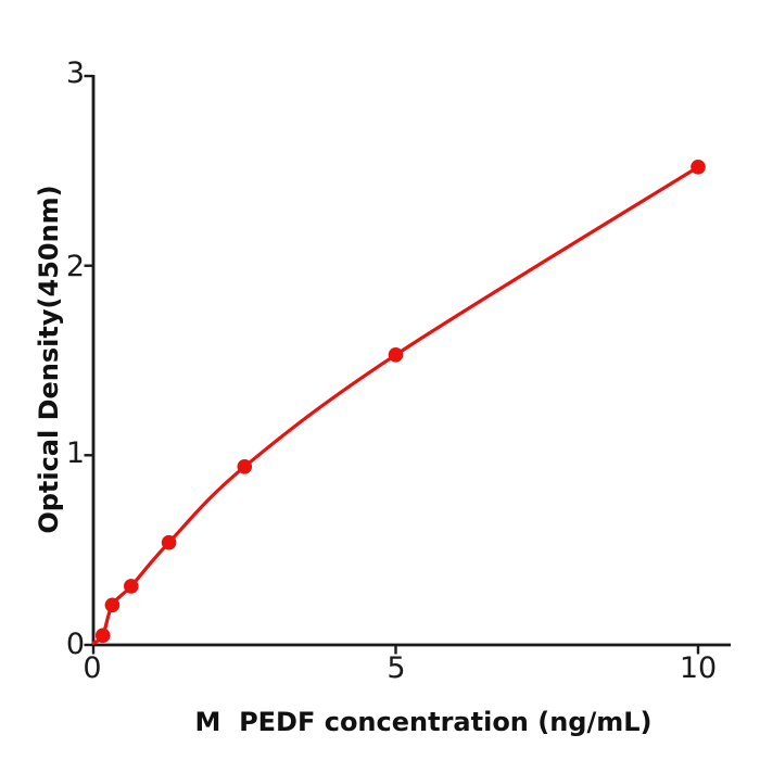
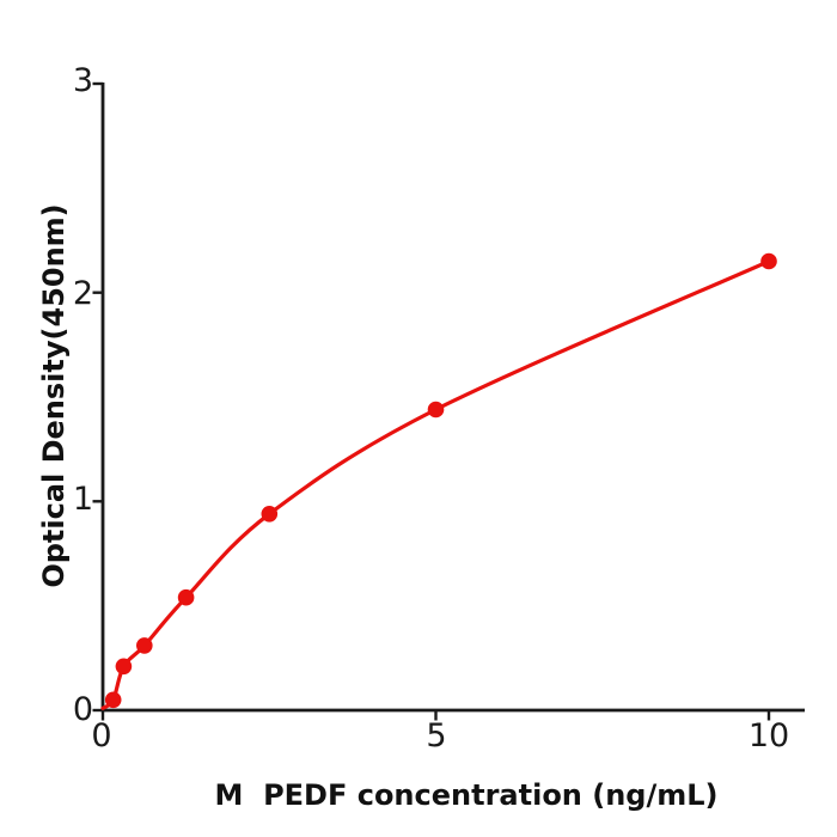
5: 1.53 -> 1.44
10: 2.52 -> 2.15
